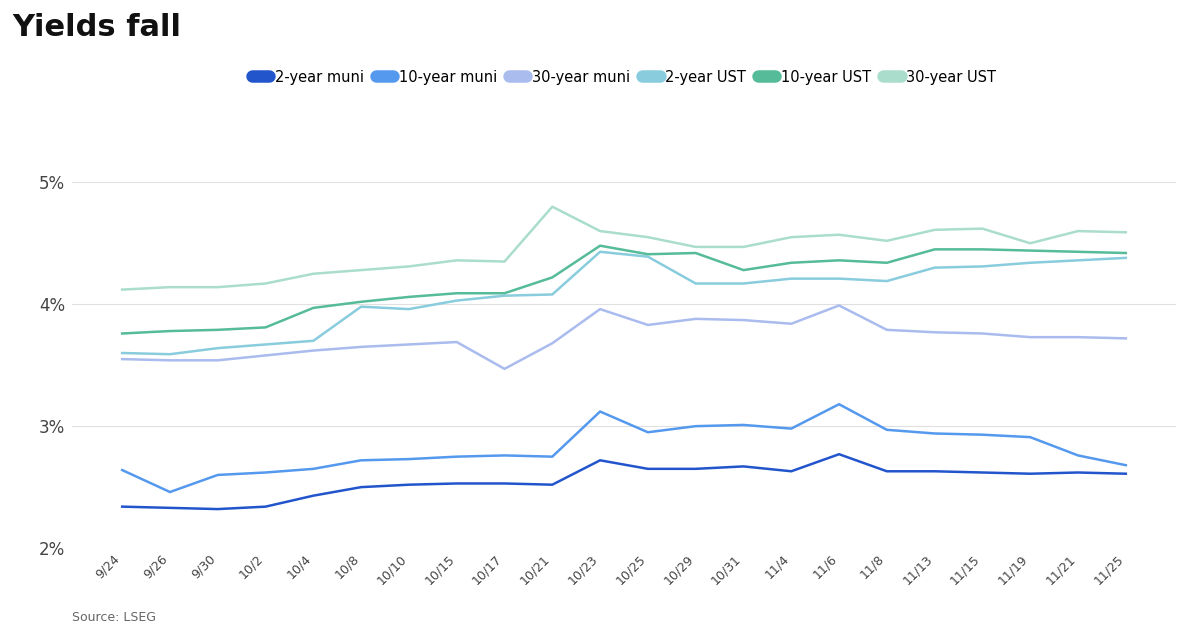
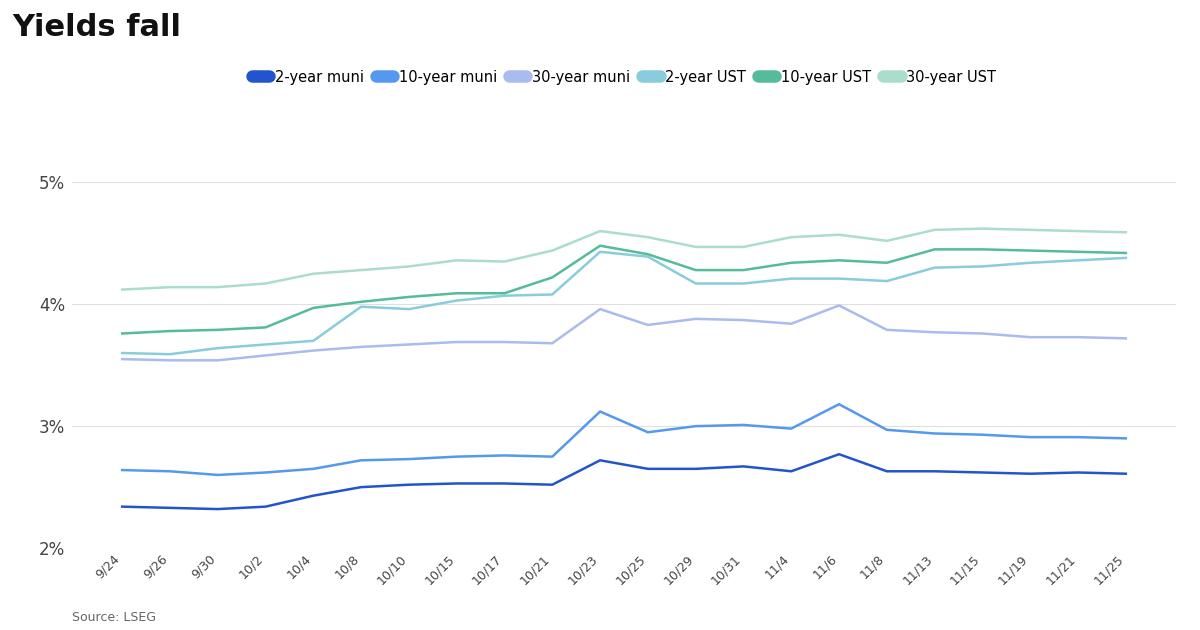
10-year muni/9/26: 2.46% -> 2.63%
30-year muni/10/17: 3.47% -> 3.69%
30-year UST/10/21: 4.80% -> 4.44%
10-year UST/10/29: 4.42% -> 4.28%
30-year UST/11/19: 4.50% -> 4.61%
10-year muni/11/21: 2.76% -> 2.91%
10-year muni/11/25: 2.68% -> 2.90%
